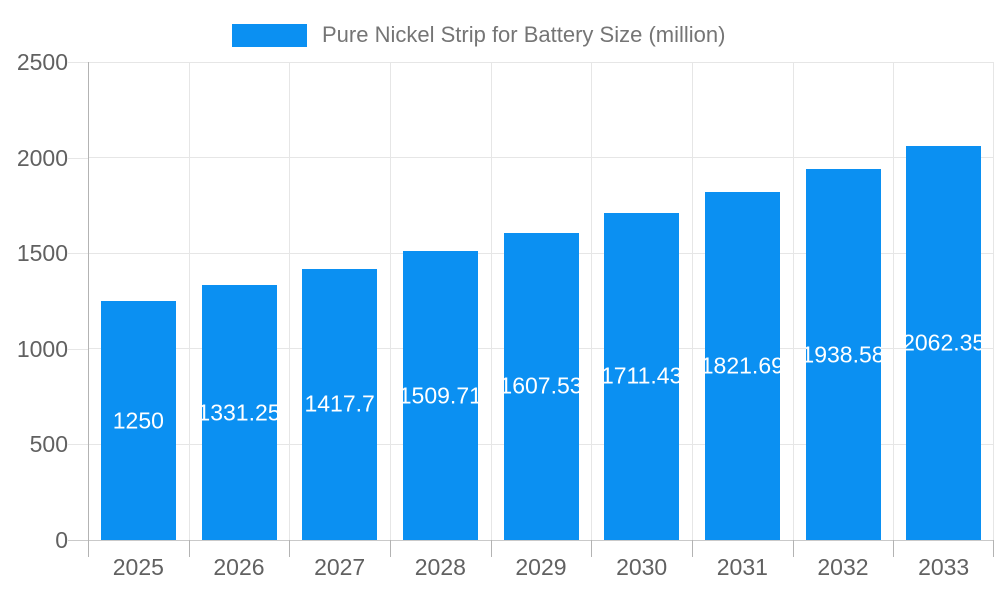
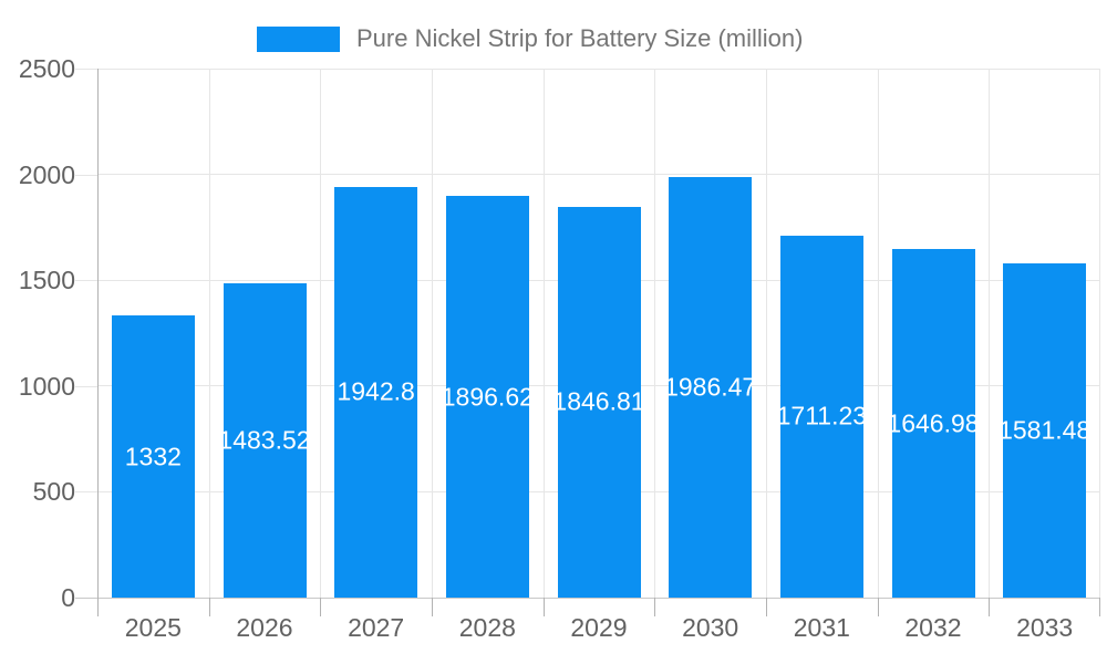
2025: 1250 -> 1332
2026: 1331.25 -> 1483.52
2027: 1417.7 -> 1942.8
2028: 1509.71 -> 1896.62
2029: 1607.53 -> 1846.81
2030: 1711.43 -> 1986.47
2031: 1821.69 -> 1711.23
2032: 1938.58 -> 1646.98
2033: 2062.35 -> 1581.48
